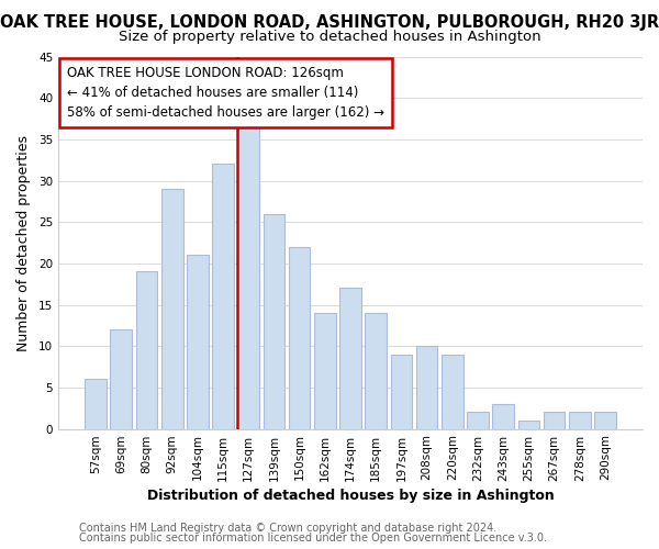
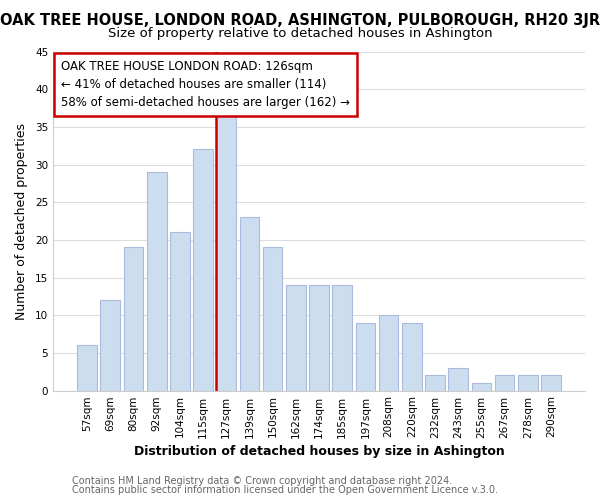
139sqm: 26 -> 23
150sqm: 22 -> 19
174sqm: 17 -> 14
